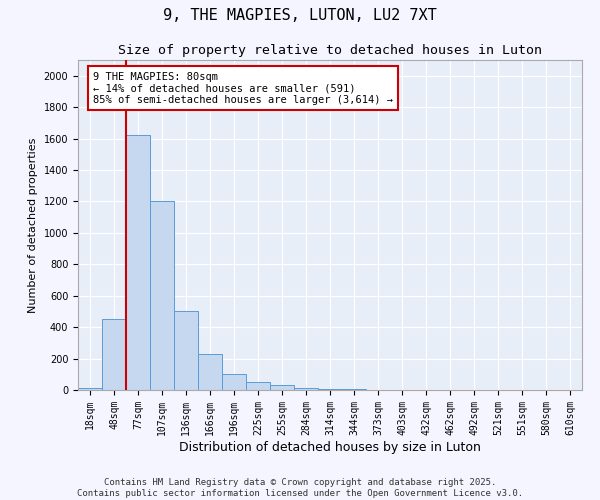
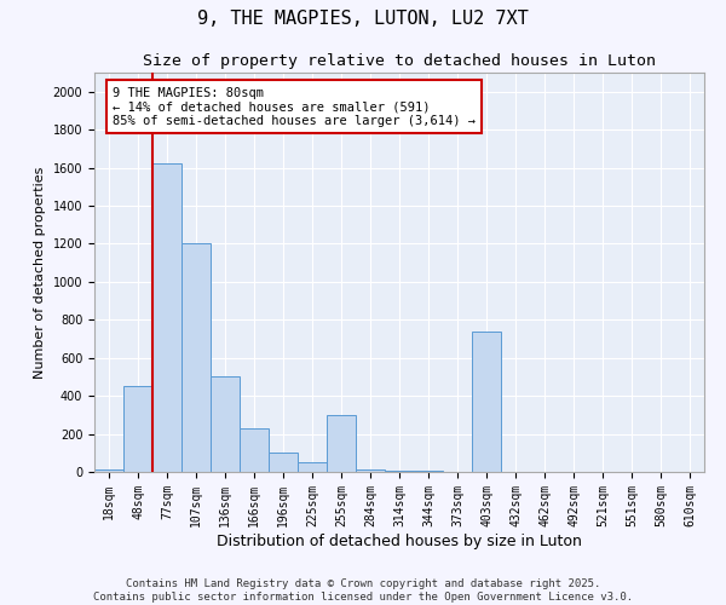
255sqm: 30 -> 300
403sqm: 0 -> 740
